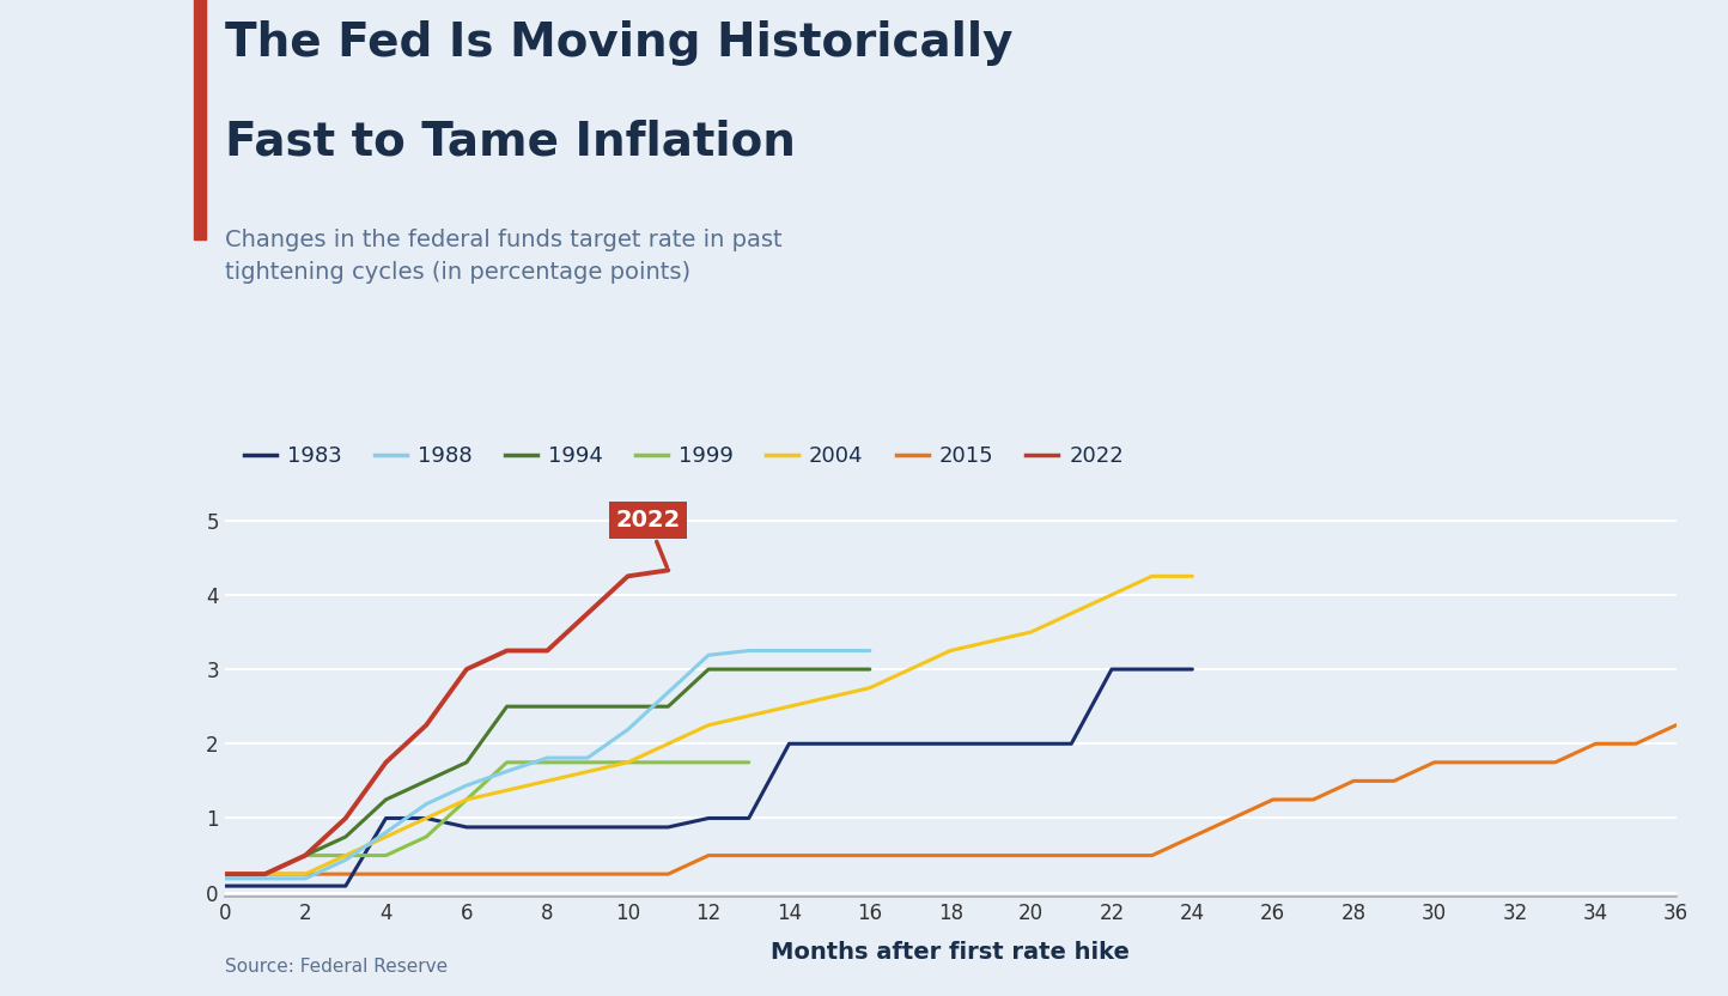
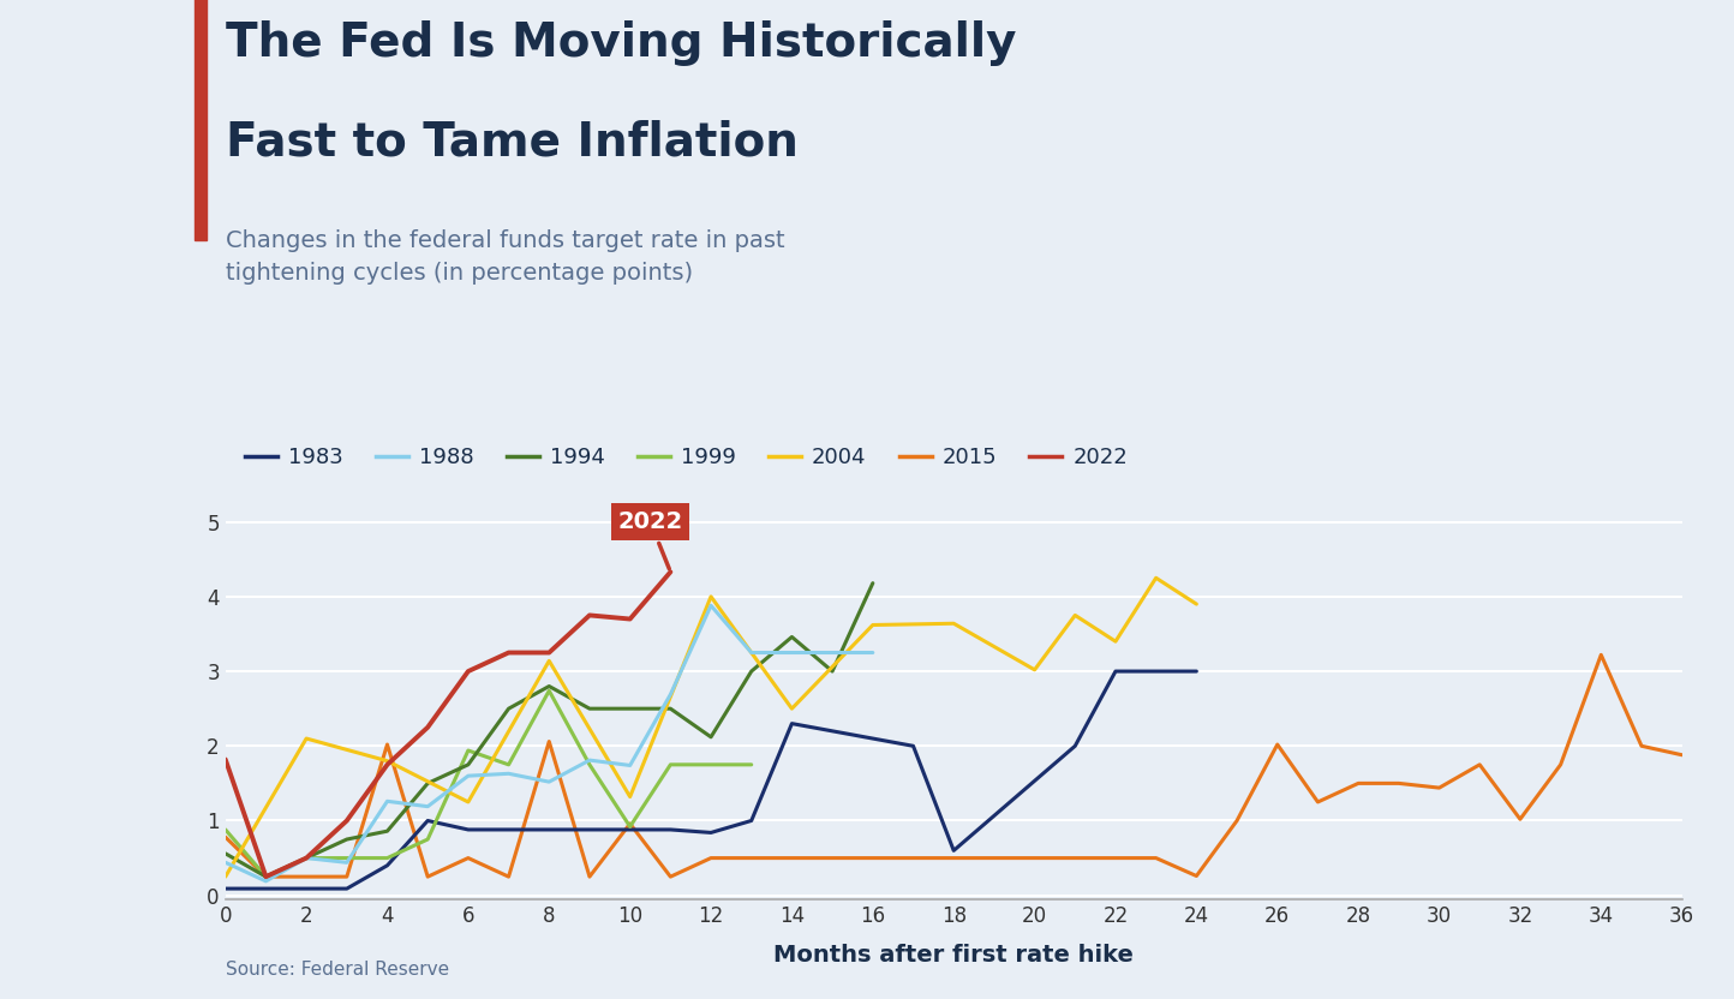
1988/0: 0.19 -> 0.44
1994/0: 0.25 -> 0.56
1999/0: 0.25 -> 0.88
2015/0: 0.25 -> 0.78
2022/0: 0.25 -> 1.82
1988/2: 0.19 -> 0.50
2004/2: 0.25 -> 2.10
1983/4: 1.00 -> 0.40
1988/4: 0.81 -> 1.26
1994/4: 1.25 -> 0.86
2004/4: 0.75 -> 1.80
2015/4: 0.25 -> 2.02
1988/6: 1.44 -> 1.60
1999/6: 1.25 -> 1.94
2015/6: 0.25 -> 0.50
1988/8: 1.81 -> 1.52
1994/8: 2.50 -> 2.80
1999/8: 1.75 -> 2.74
2004/8: 1.50 -> 3.14
2015/8: 0.25 -> 2.06
1988/10: 2.19 -> 1.74
1999/10: 1.75 -> 0.92
2004/10: 1.75 -> 1.32
2015/10: 0.25 -> 0.96
2022/10: 4.25 -> 3.70
1983/12: 1.00 -> 0.84
1988/12: 3.19 -> 3.88
1994/12: 3.00 -> 2.12
2004/12: 2.25 -> 4.00
1983/14: 2.00 -> 2.30
1994/14: 3.00 -> 3.46
1994/16: 3.00 -> 4.18
2004/16: 2.75 -> 3.62
1983/18: 2.00 -> 0.60
2004/18: 3.25 -> 3.64
2004/20: 3.50 -> 3.02
2004/22: 4.00 -> 3.40
2004/24: 4.25 -> 3.90
2015/24: 0.75 -> 0.26
2015/26: 1.25 -> 2.02
2015/30: 1.75 -> 1.44
2015/32: 1.75 -> 1.02
2015/34: 2.00 -> 3.22
2015/36: 2.25 -> 1.88
